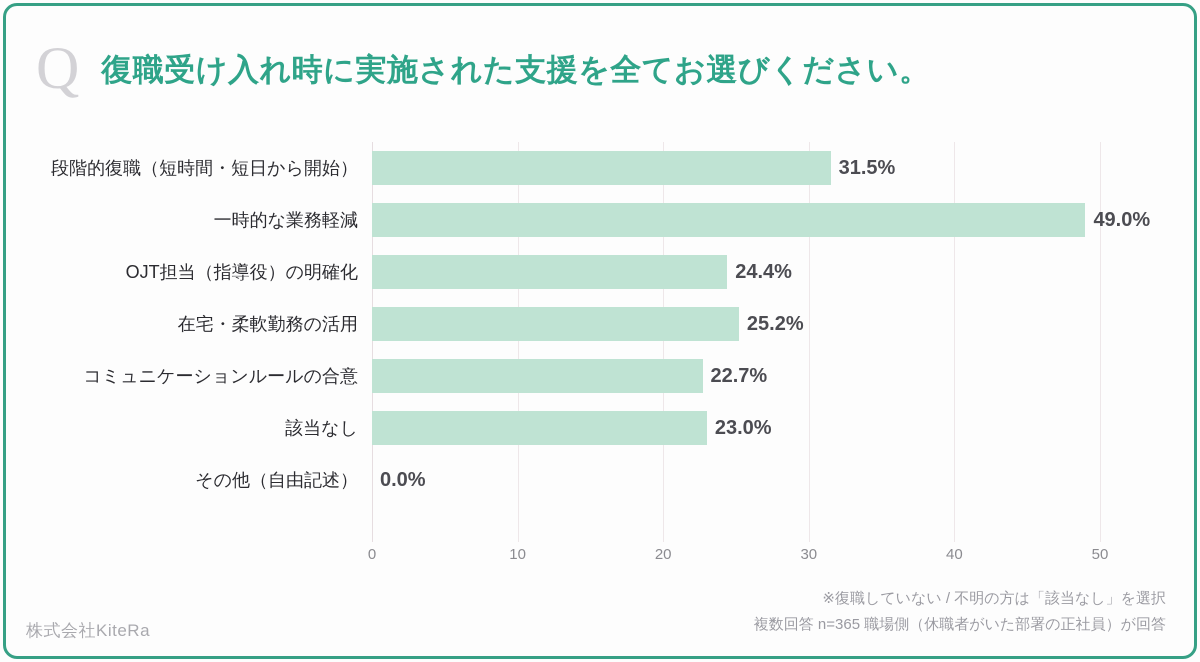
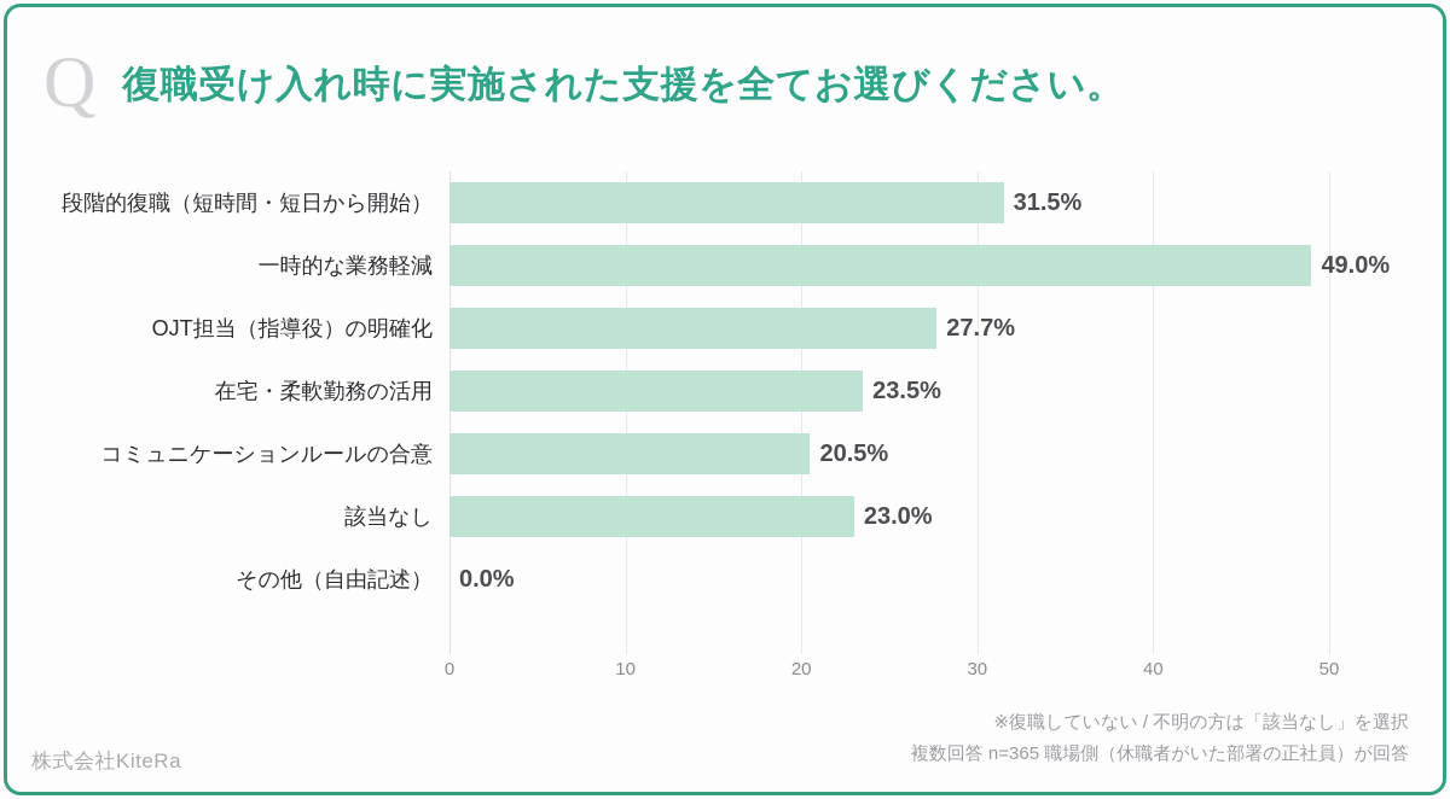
OJT担当（指導役）の明確化: 24.4% -> 27.7%
在宅・柔軟勤務の活用: 25.2% -> 23.5%
コミュニケーションルールの合意: 22.7% -> 20.5%
